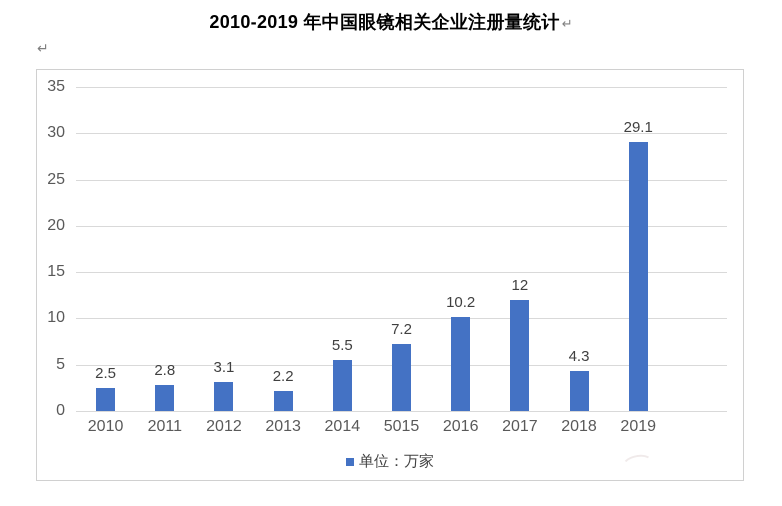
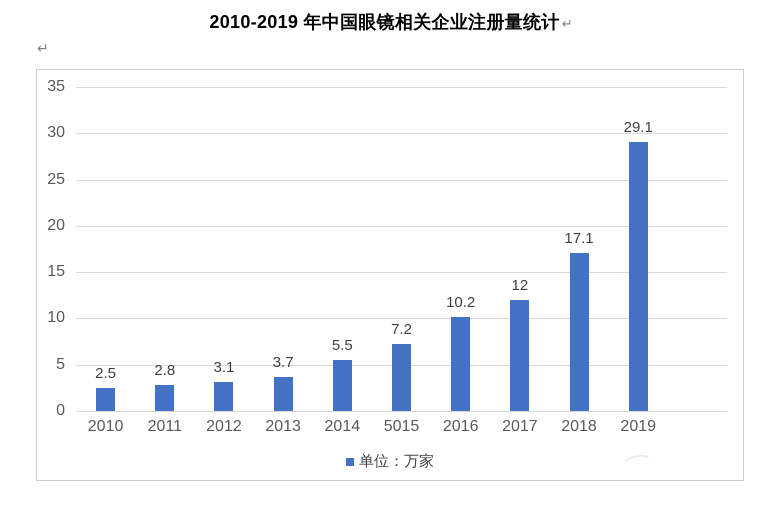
2013: 2.2 -> 3.7
2018: 4.3 -> 17.1
